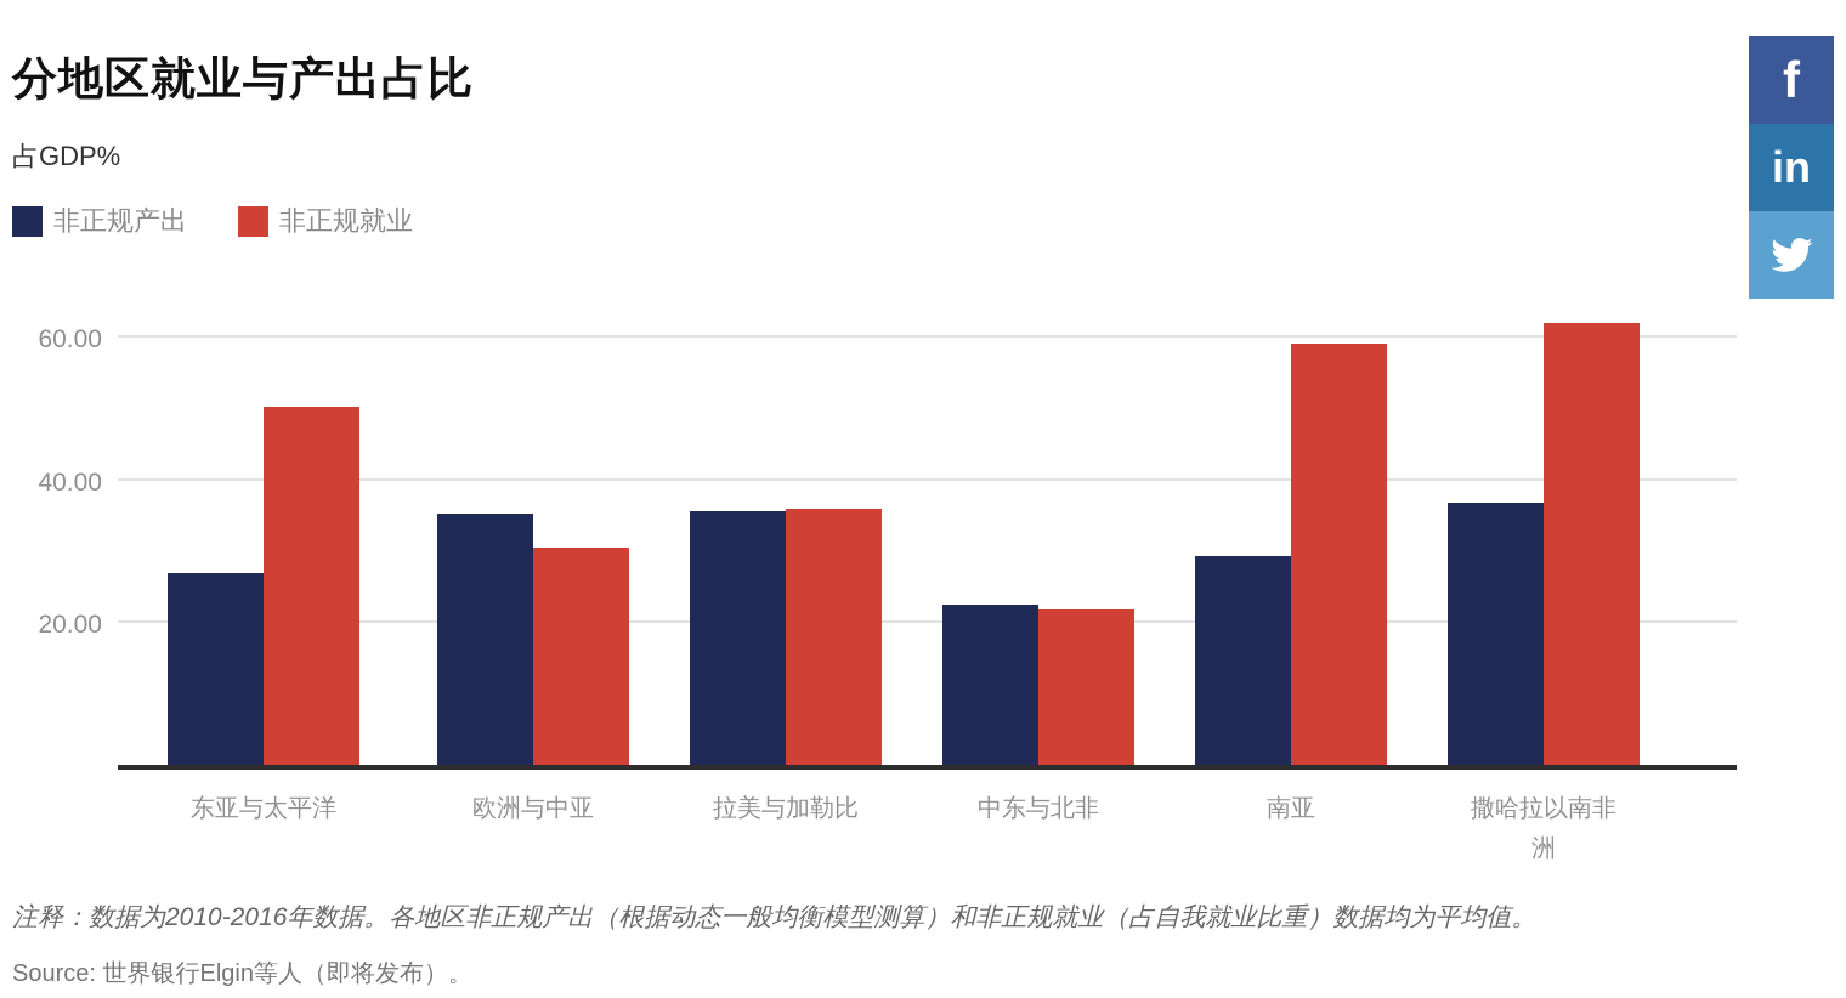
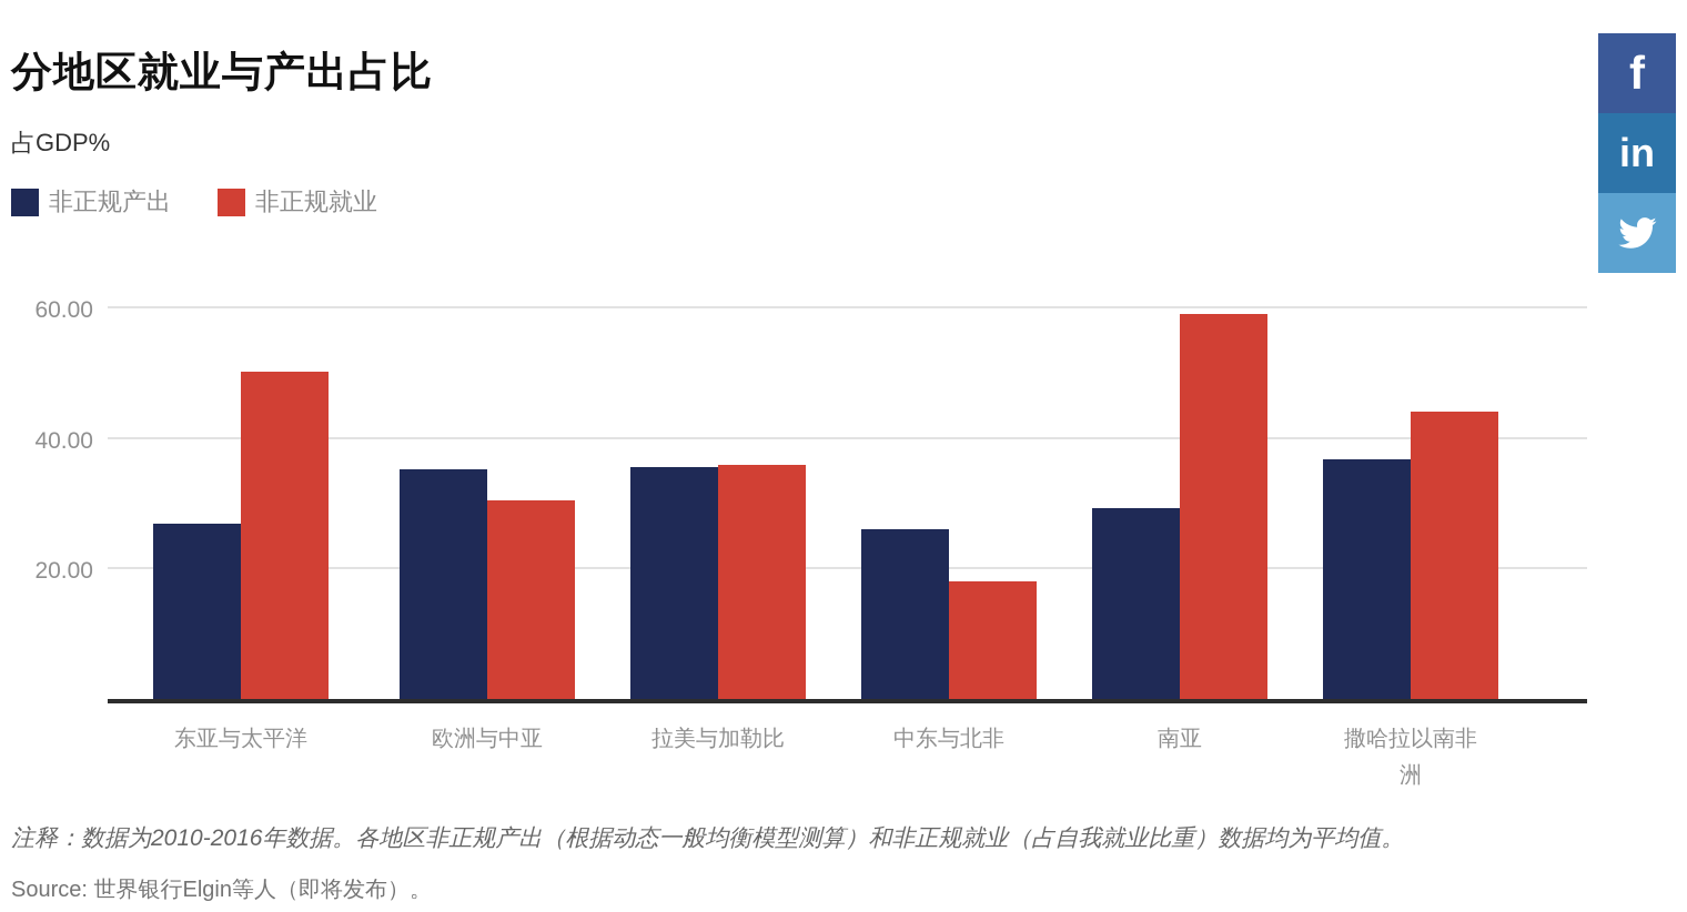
非正规产出/中东与北非: 22 -> 26
非正规就业/中东与北非: 22 -> 18
非正规就业/撒哈拉以南非洲: 62 -> 44
